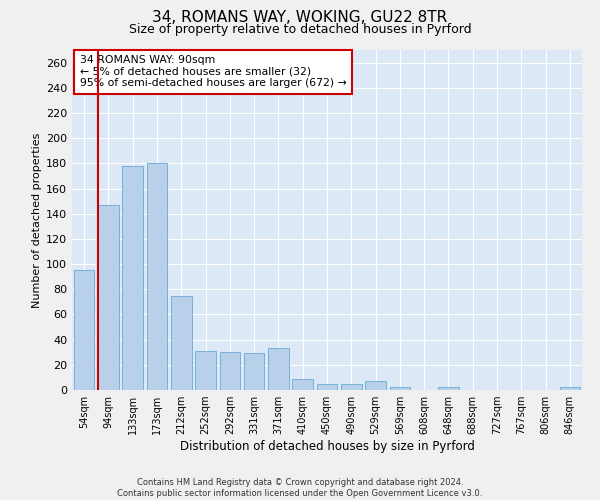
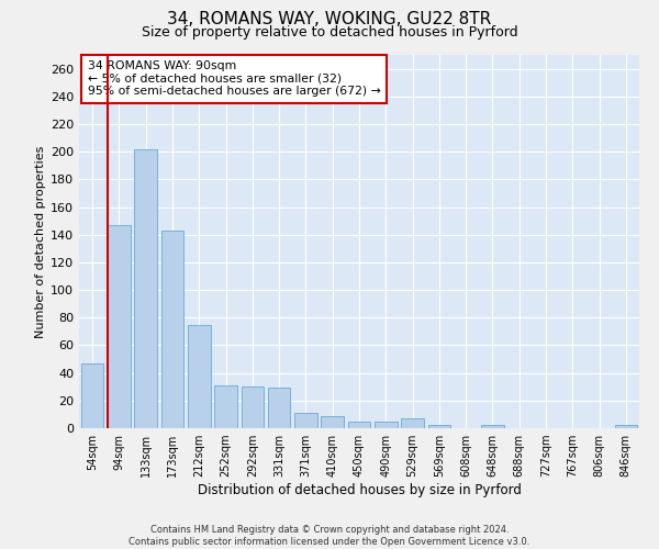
54sqm: 95 -> 47
133sqm: 178 -> 202
173sqm: 180 -> 143
371sqm: 33 -> 11
